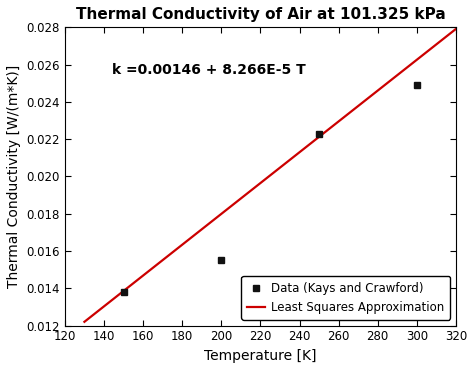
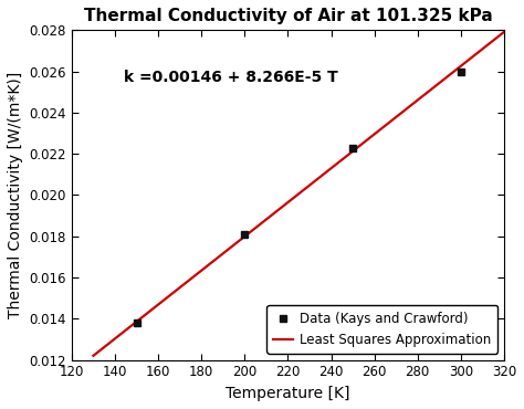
Data (Kays and Crawford)/200: 0.0155 -> 0.0181
Data (Kays and Crawford)/300: 0.0249 -> 0.0260
